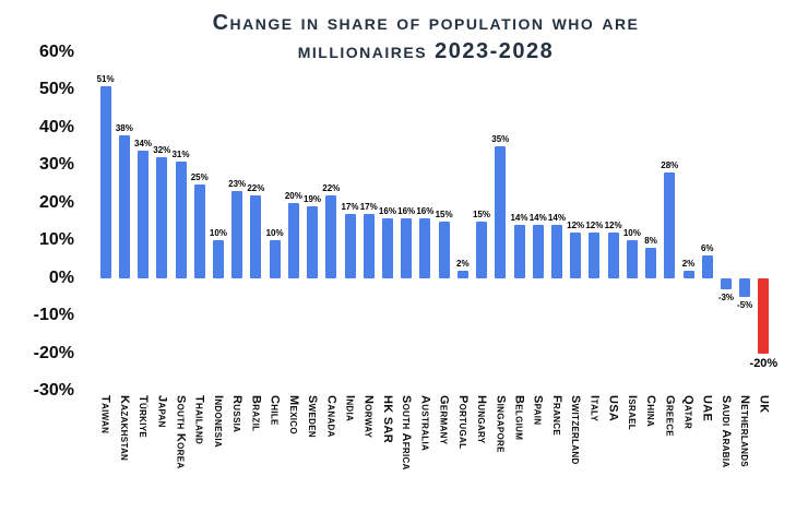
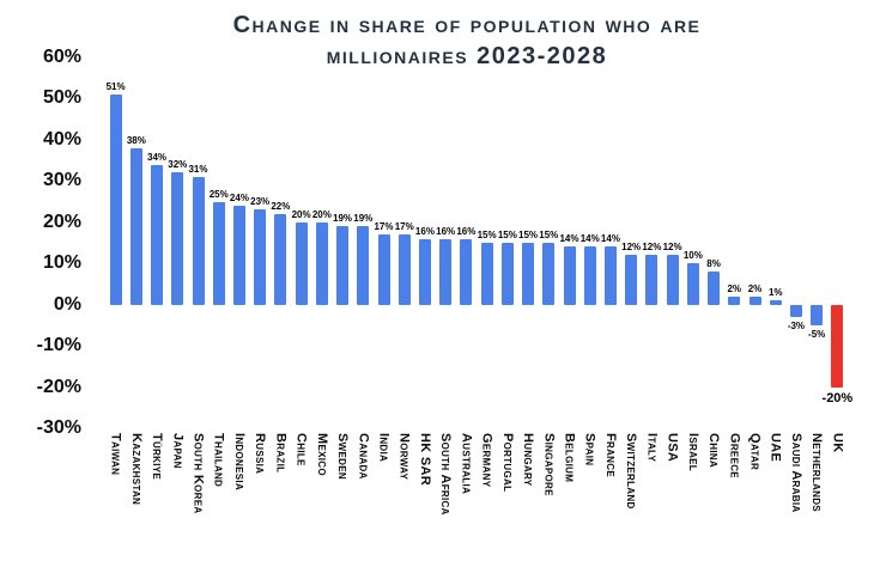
Indonesia: 10% -> 24%
Chile: 10% -> 20%
Canada: 22% -> 19%
Portugal: 2% -> 15%
Singapore: 35% -> 15%
Greece: 28% -> 2%
UAE: 6% -> 1%
